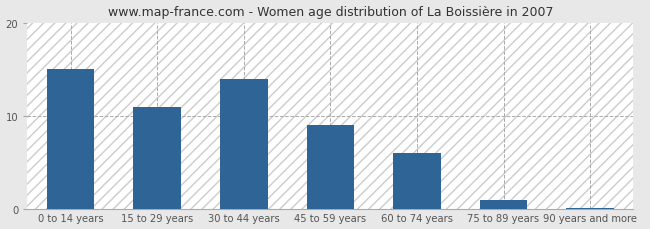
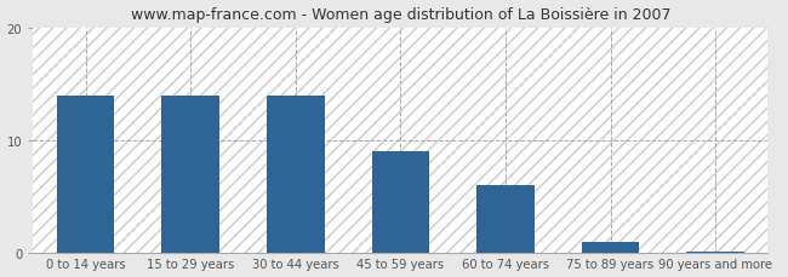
0 to 14 years: 15.0 -> 14.0
15 to 29 years: 11.0 -> 14.0
